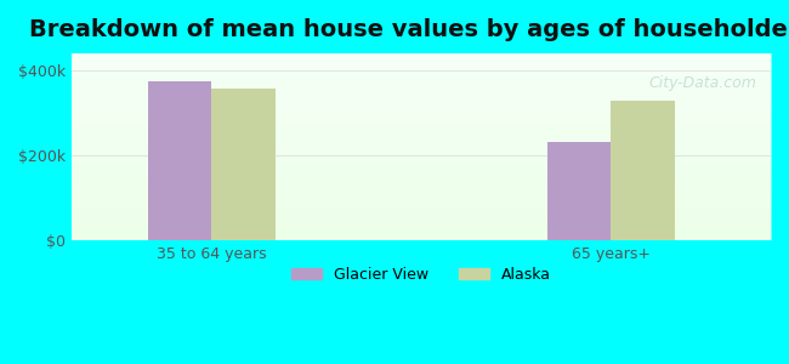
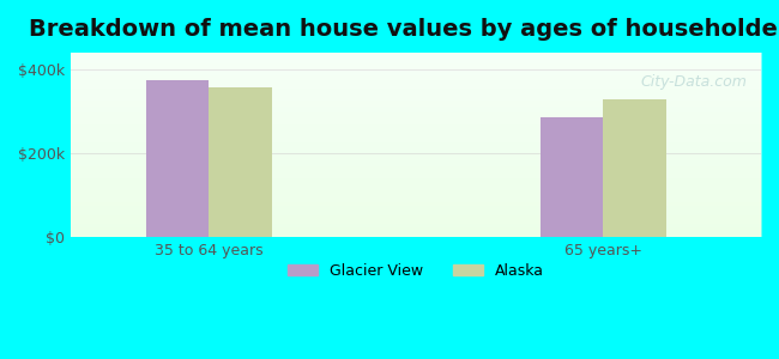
Glacier View/65 years+: $230k -> $285k
